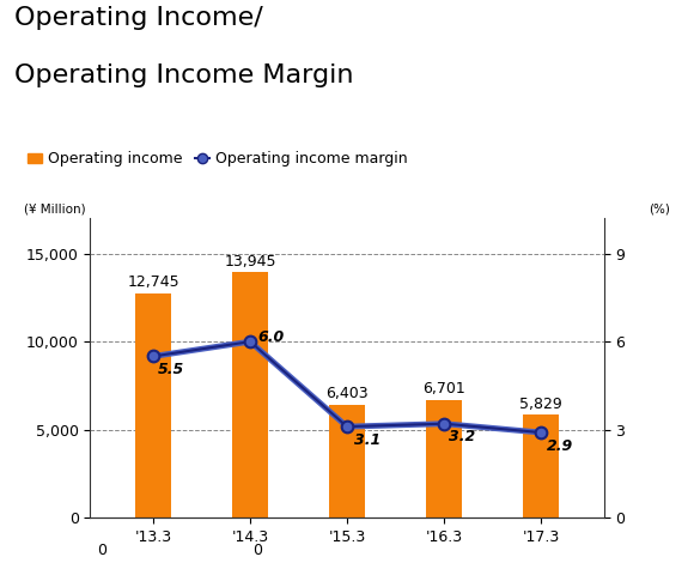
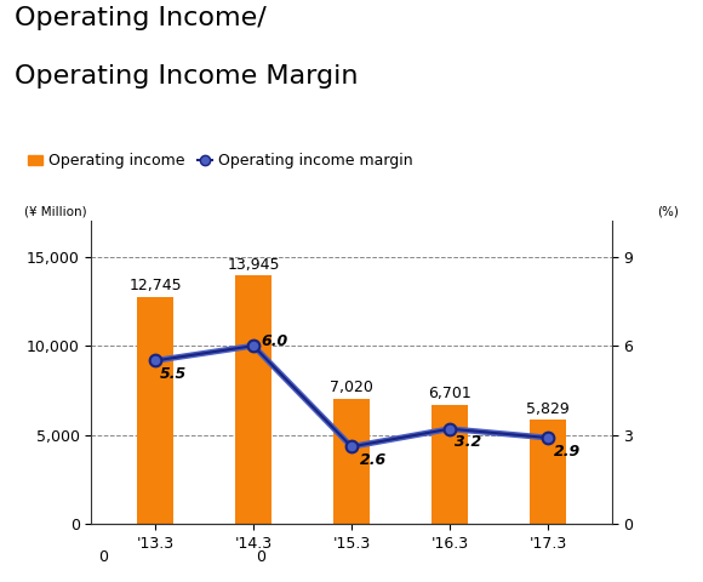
Operating income/'15.3: 6,403 -> 7,020
Operating income margin/'15.3: 3.1 -> 2.6
